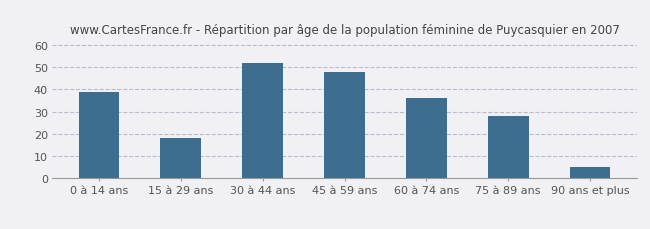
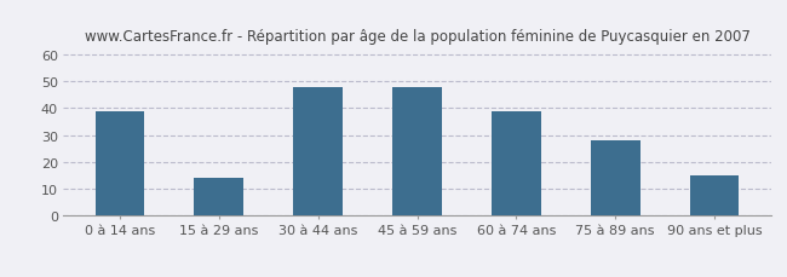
15 à 29 ans: 18 -> 14
30 à 44 ans: 52 -> 48
60 à 74 ans: 36 -> 39
90 ans et plus: 5 -> 15
